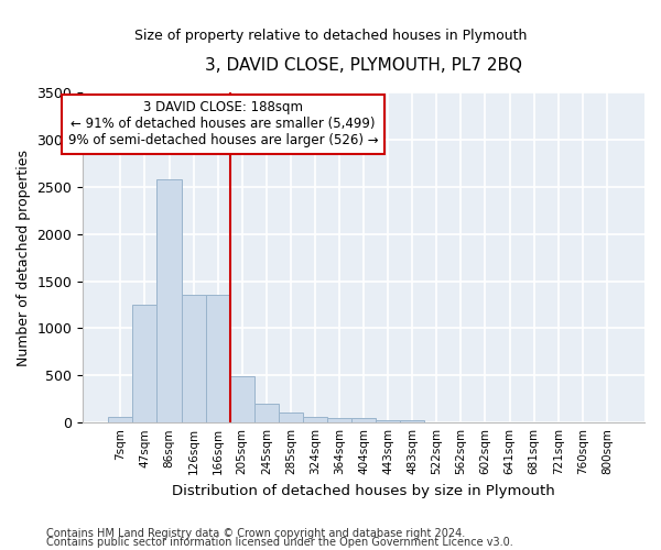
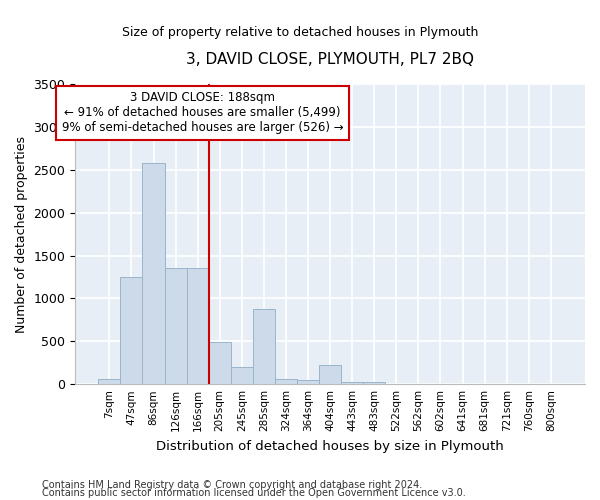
285sqm: 110 -> 880
404sqm: 40 -> 220
